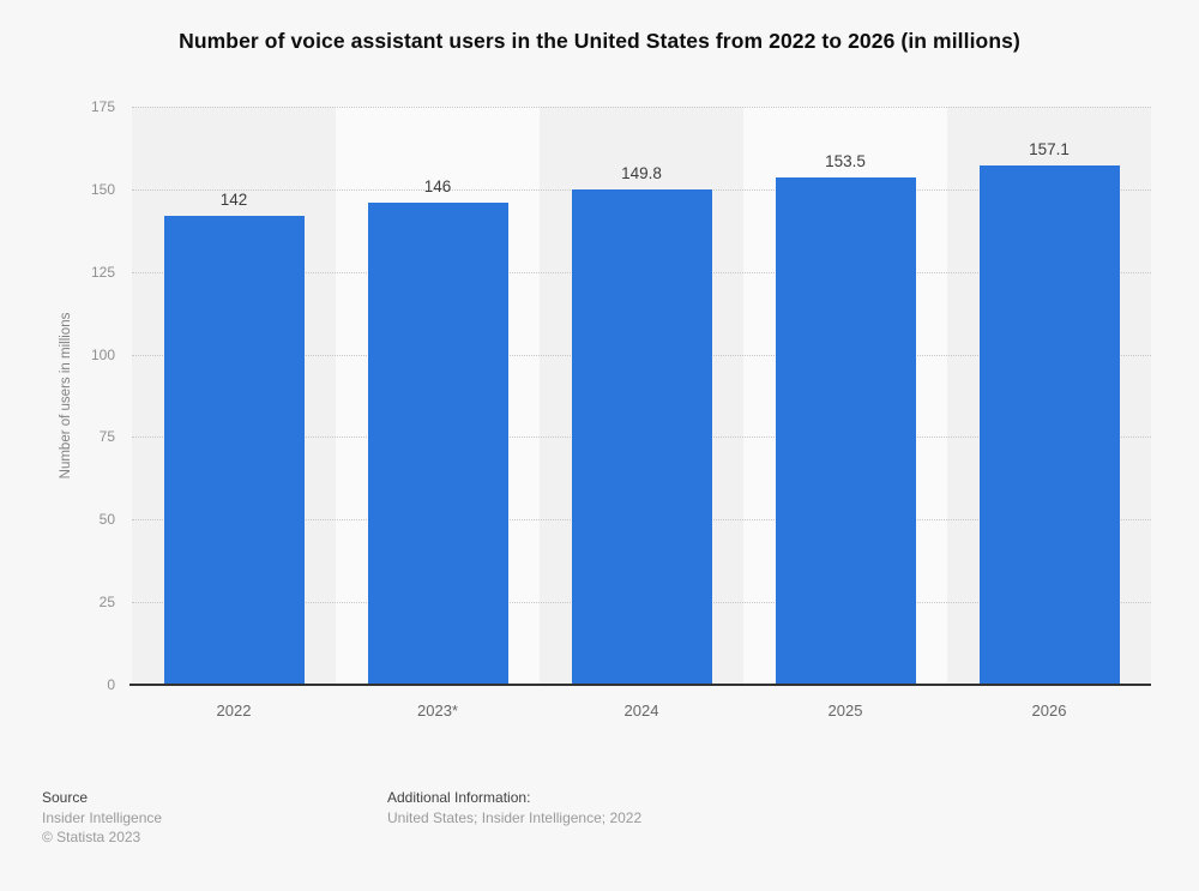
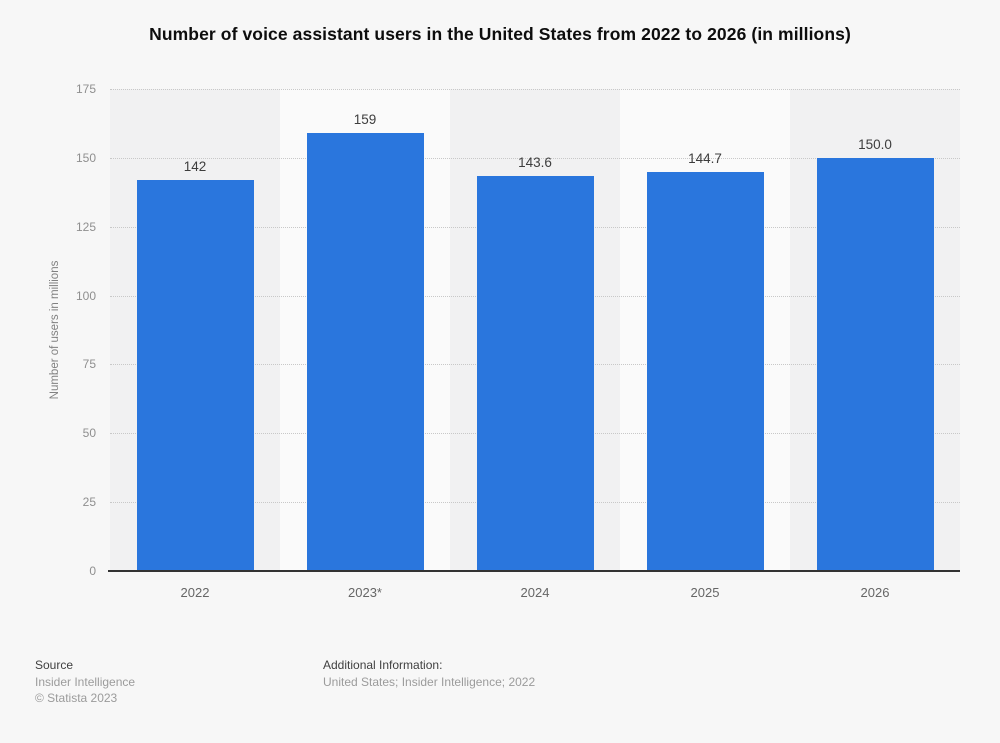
2023*: 146 -> 159
2024: 149.8 -> 143.6
2025: 153.5 -> 144.7
2026: 157.1 -> 150.0
